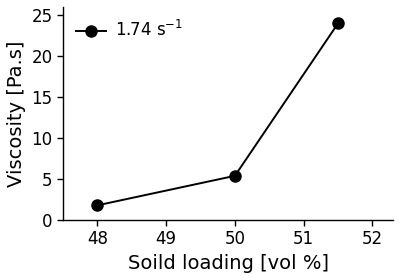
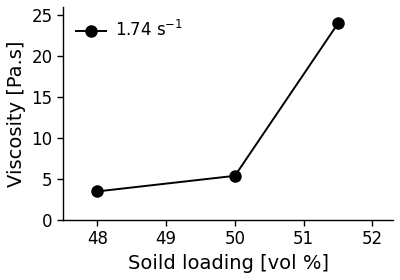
48: 1.8 -> 3.5
